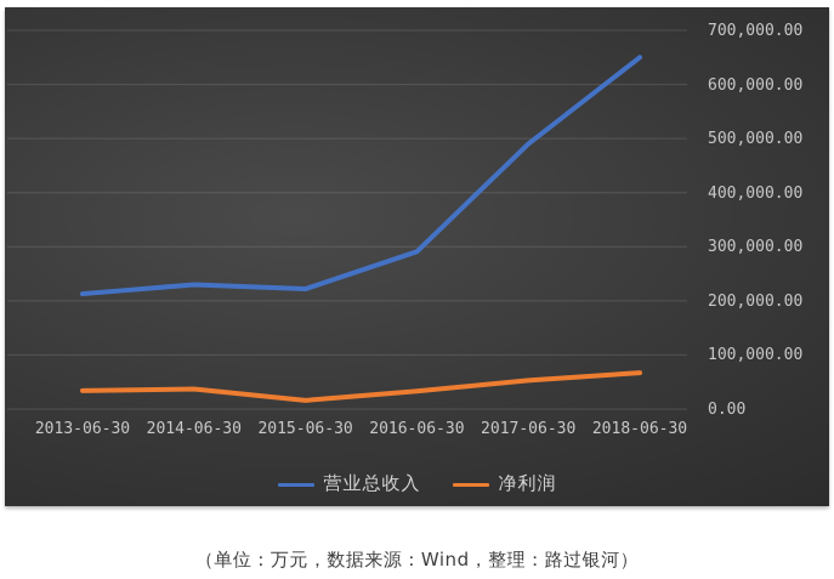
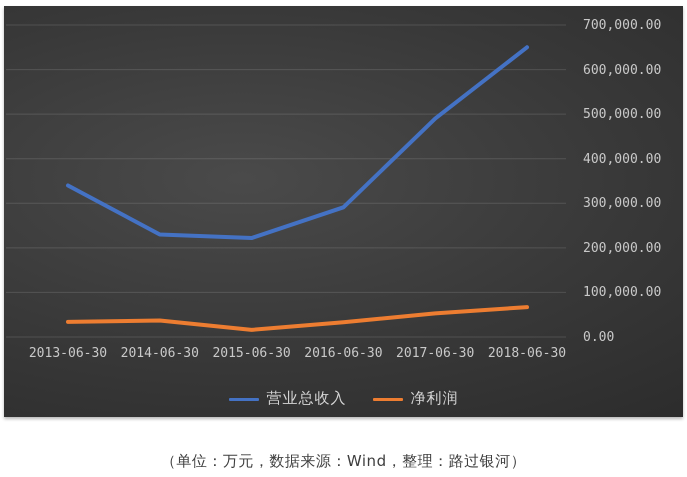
营业总收入/2013-06-30: 210000 -> 340000
